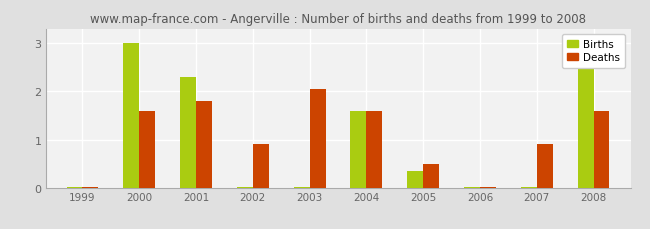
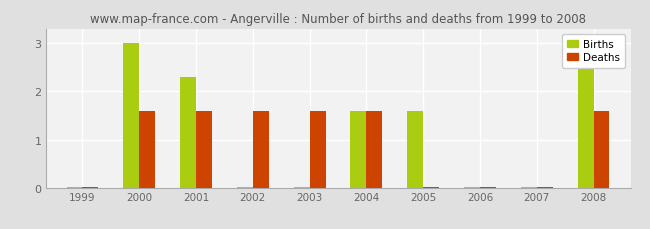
Deaths/2001: 1.80 -> 1.60
Deaths/2002: 0.90 -> 1.60
Deaths/2003: 2.05 -> 1.60
Births/2005: 0.35 -> 1.60
Deaths/2005: 0.50 -> 0.02
Deaths/2007: 0.90 -> 0.02
